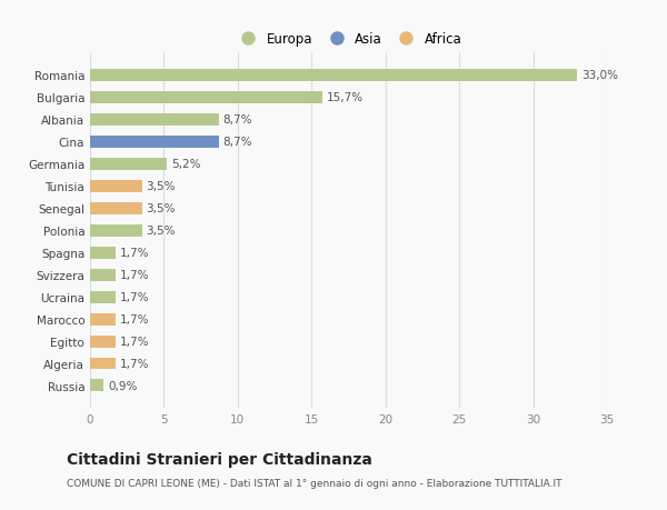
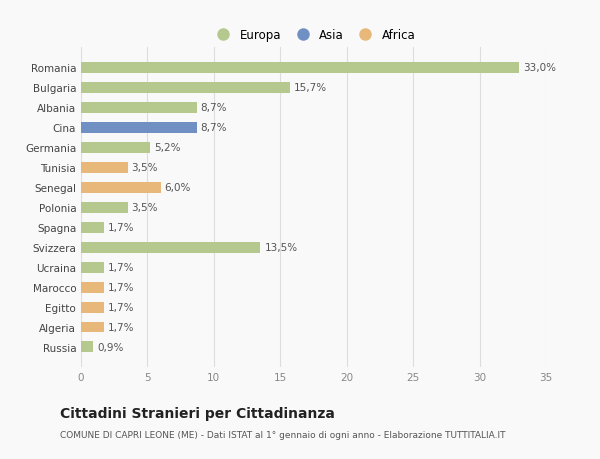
Senegal: 3,5% -> 6,0%
Svizzera: 1,7% -> 13,5%
